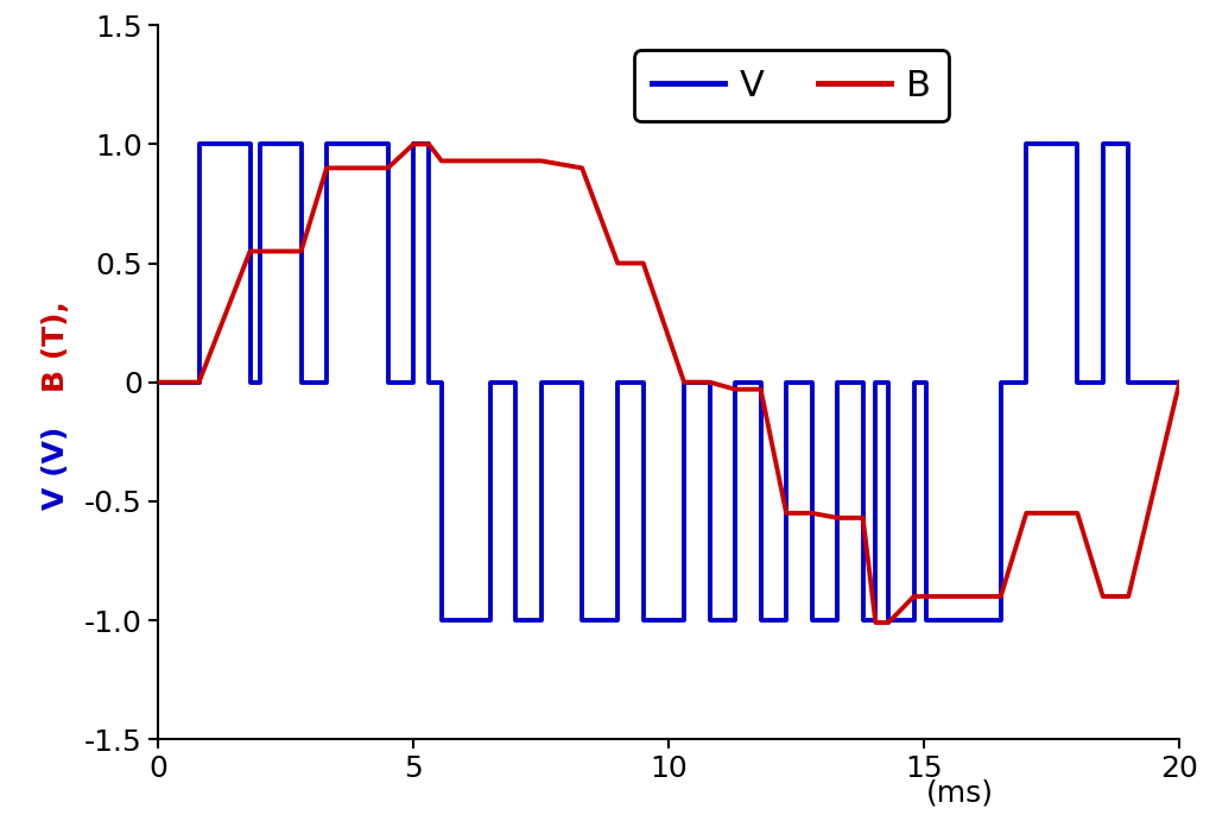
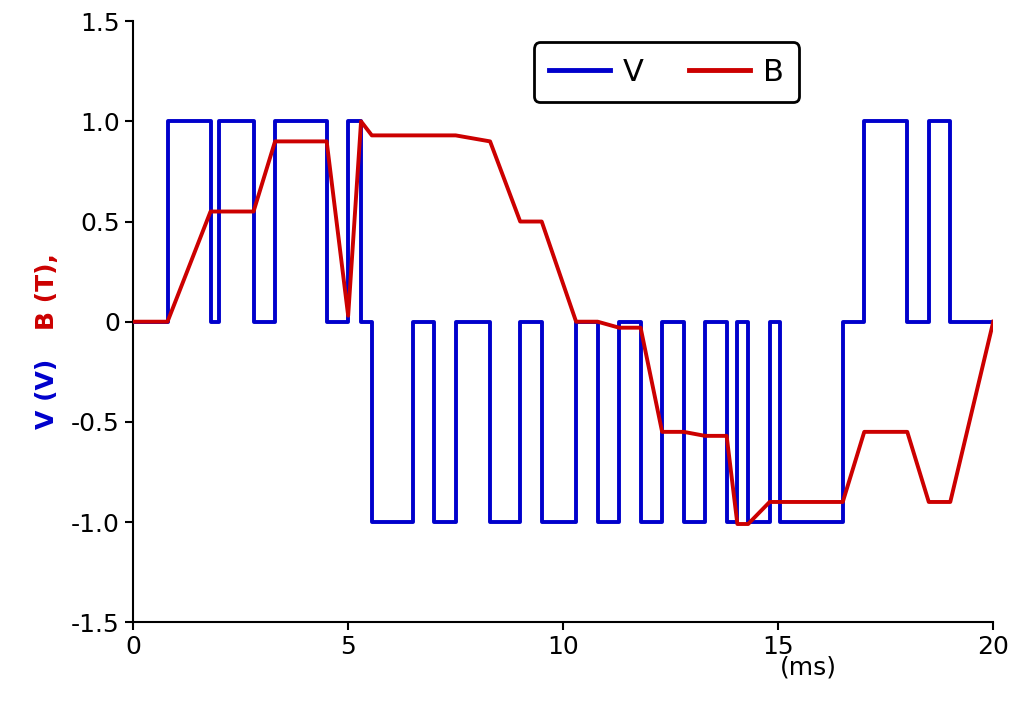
B/5: 1.00 -> 0.03
